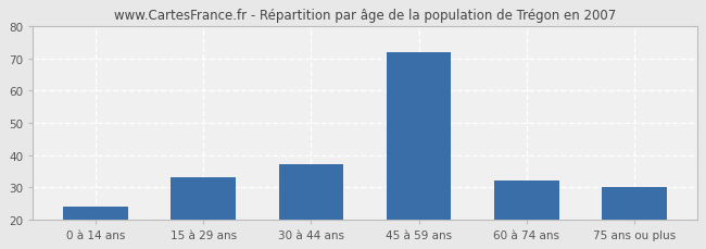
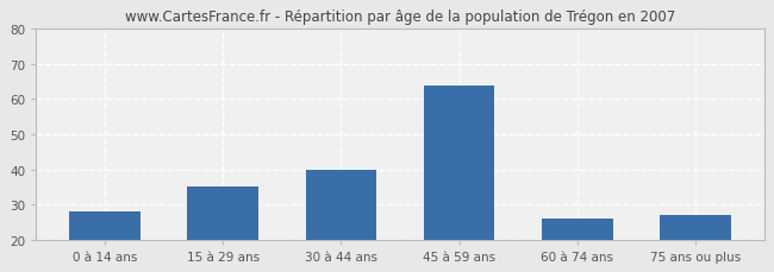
0 à 14 ans: 24 -> 28
15 à 29 ans: 33 -> 35
30 à 44 ans: 37 -> 40
45 à 59 ans: 72 -> 64
60 à 74 ans: 32 -> 26
75 ans ou plus: 30 -> 27
